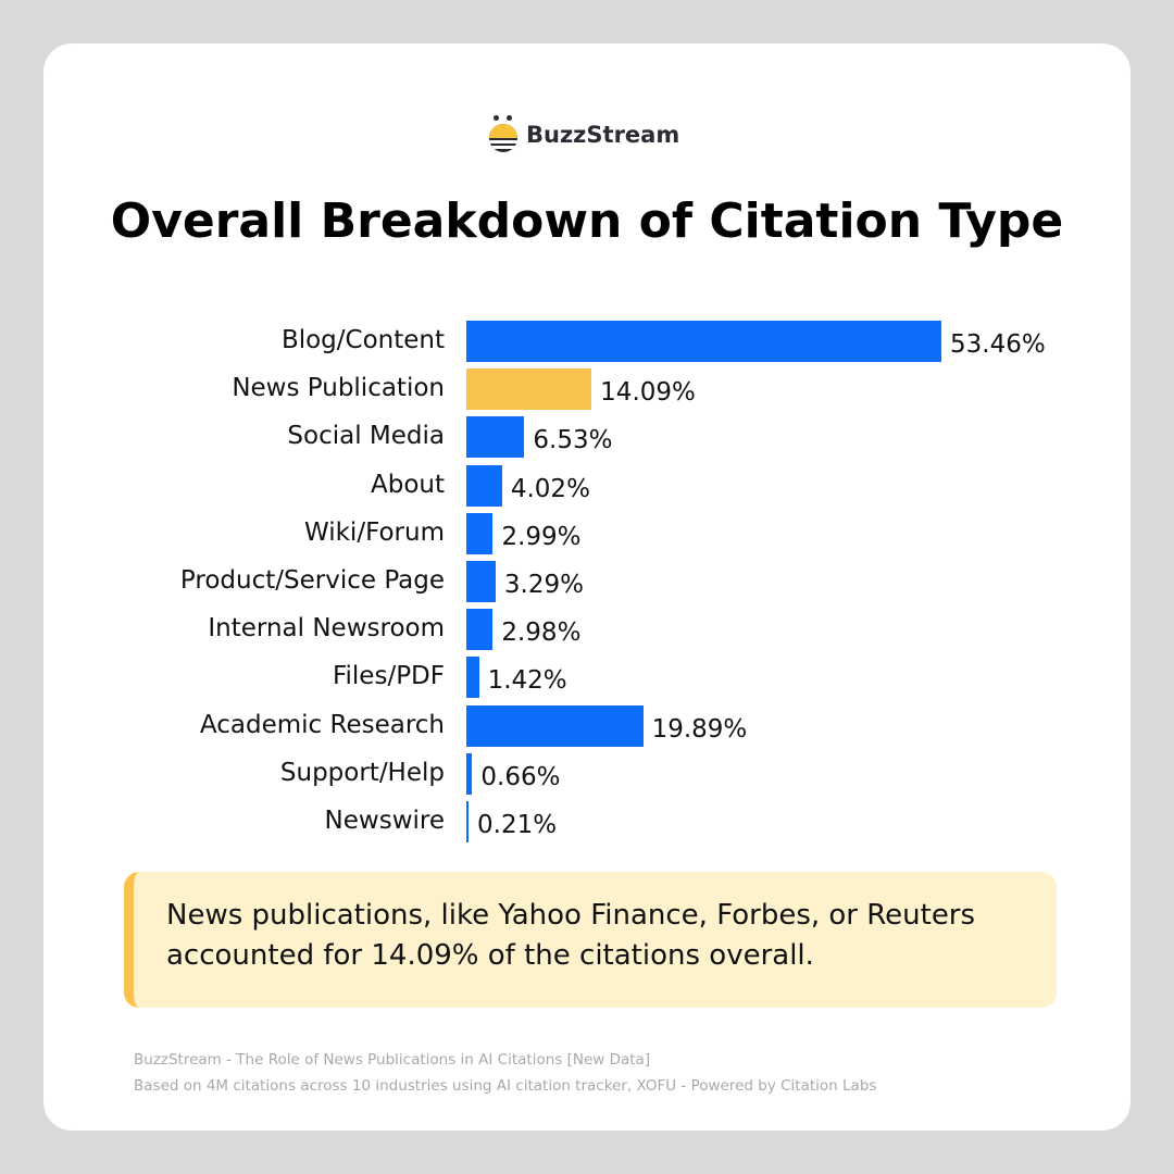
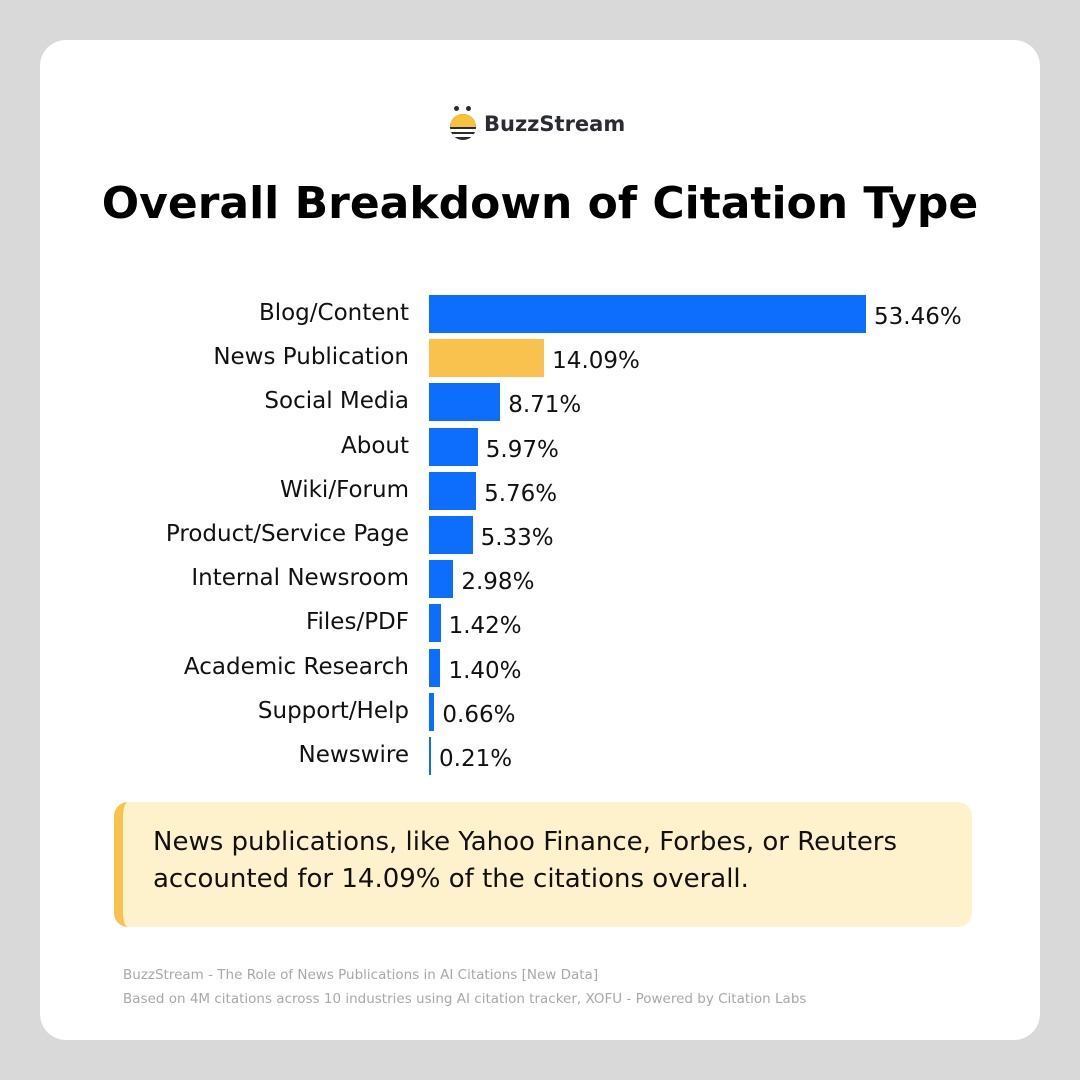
Social Media: 6.53% -> 8.71%
About: 4.02% -> 5.97%
Wiki/Forum: 2.99% -> 5.76%
Product/Service Page: 3.29% -> 5.33%
Academic Research: 19.89% -> 1.40%
